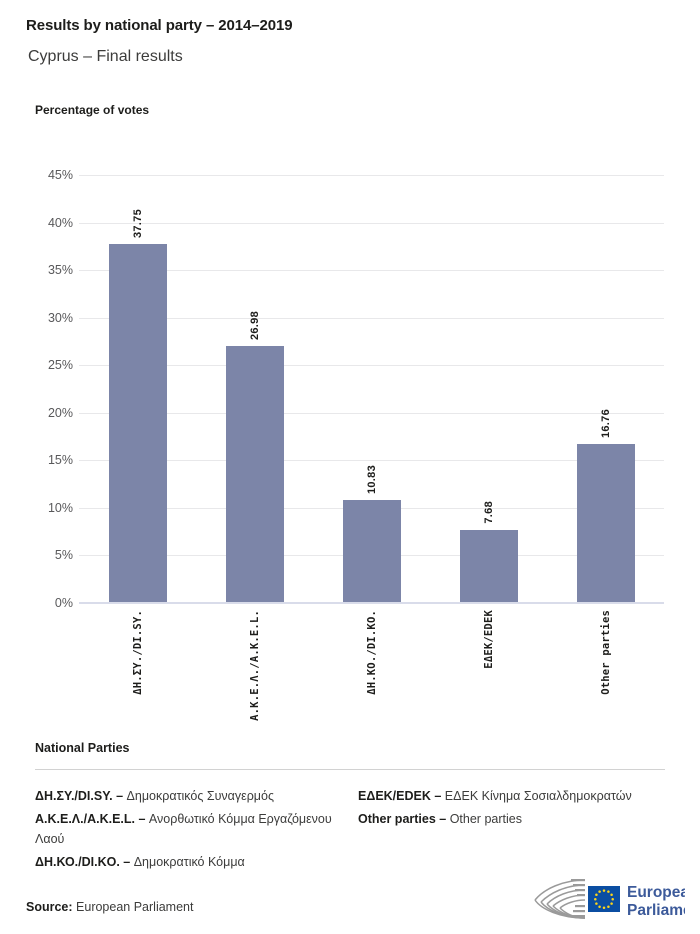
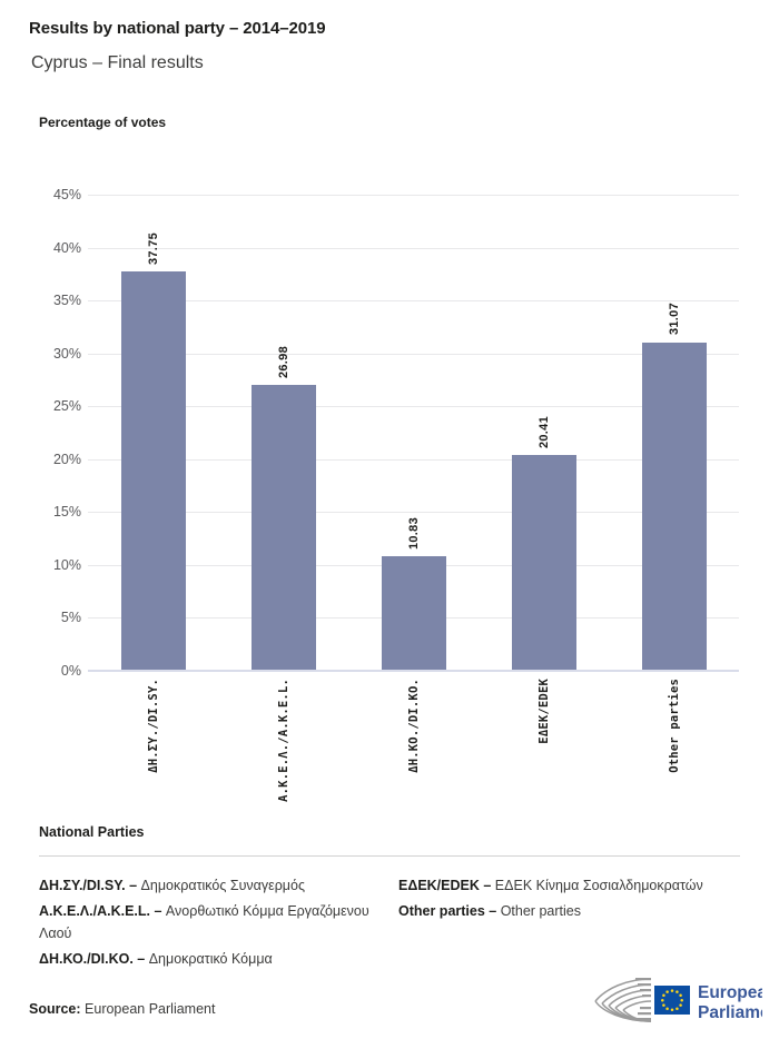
ΕΔΕΚ/EDEK: 7.68 -> 20.41
Other parties: 16.76 -> 31.07
